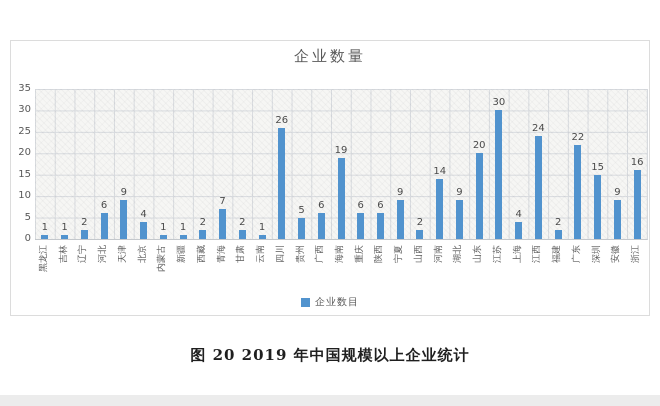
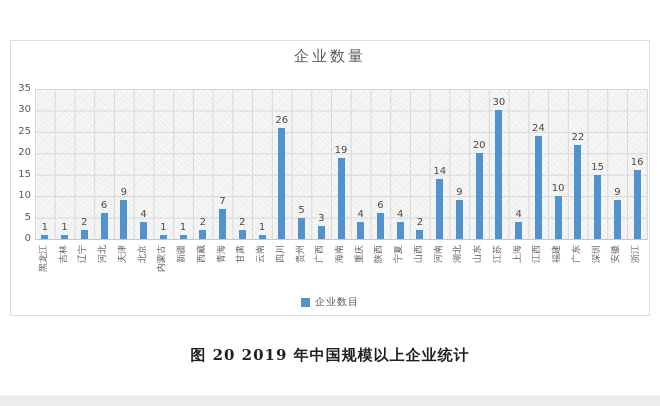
广西: 6 -> 3
重庆: 6 -> 4
宁夏: 9 -> 4
福建: 2 -> 10
